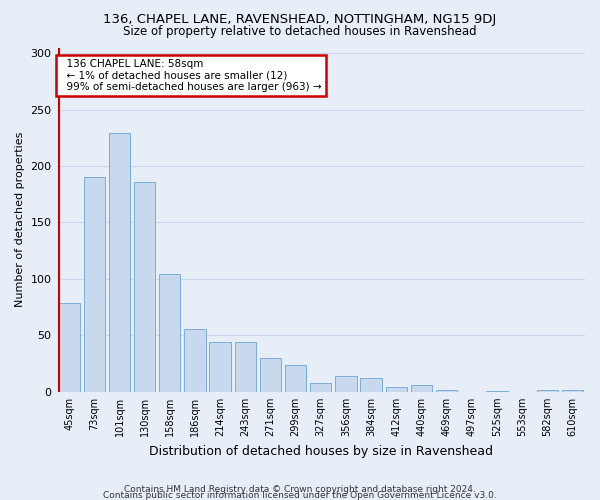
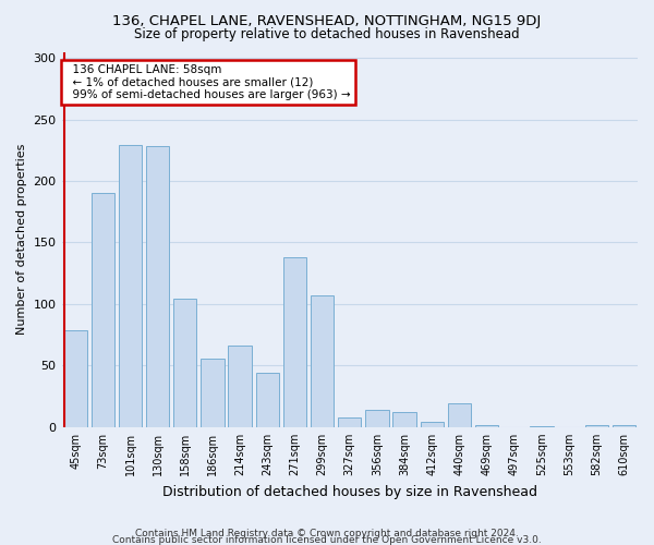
130sqm: 186 -> 228
214sqm: 44 -> 66
271sqm: 30 -> 138
299sqm: 24 -> 107
440sqm: 6 -> 19
